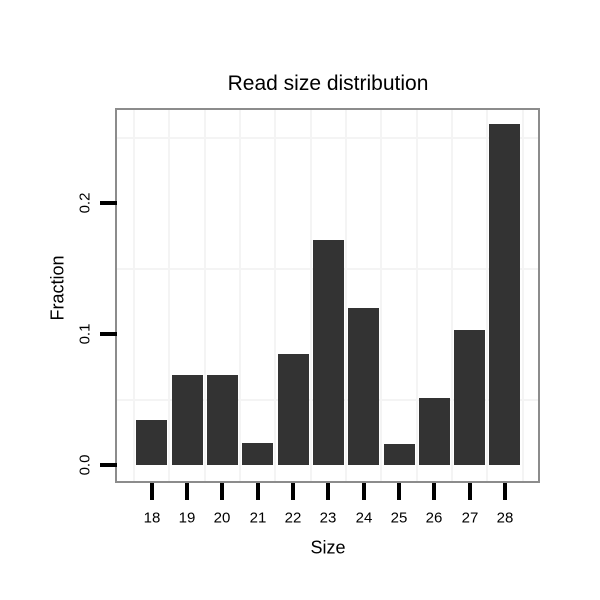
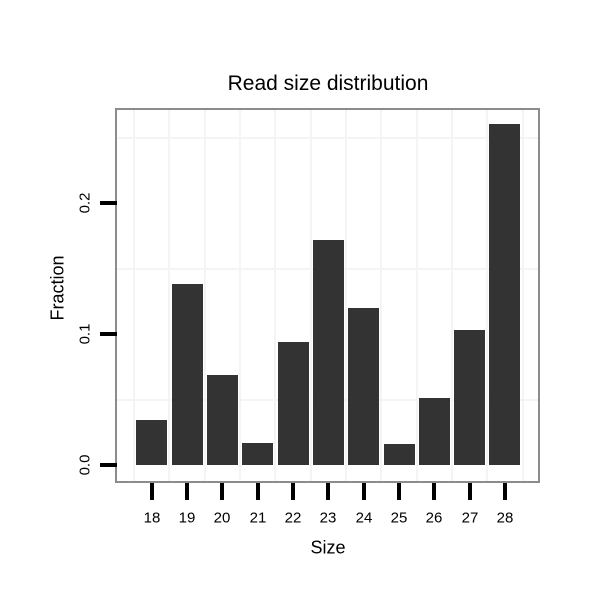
19: 0.069 -> 0.138
22: 0.085 -> 0.094
